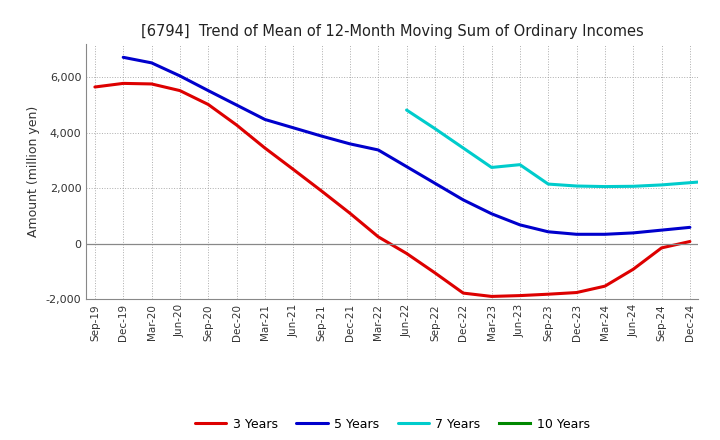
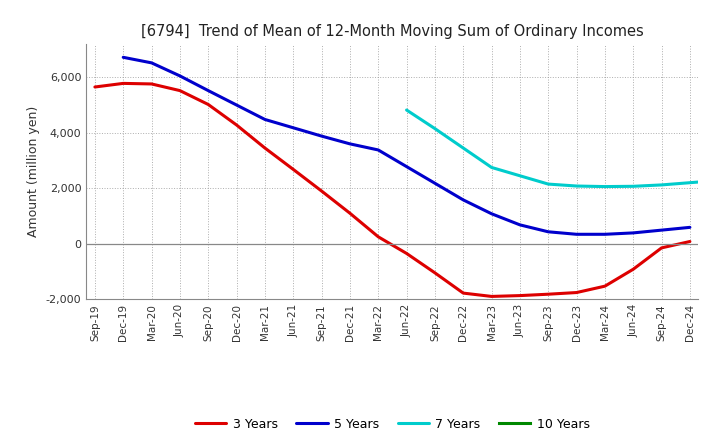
7 Years/Jun-23: 2,850 -> 2,450
